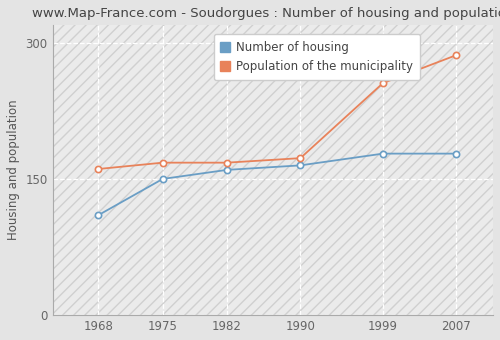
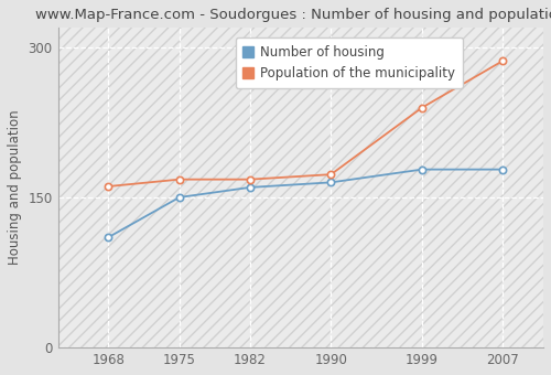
Population of the municipality/1999: 256 -> 240
